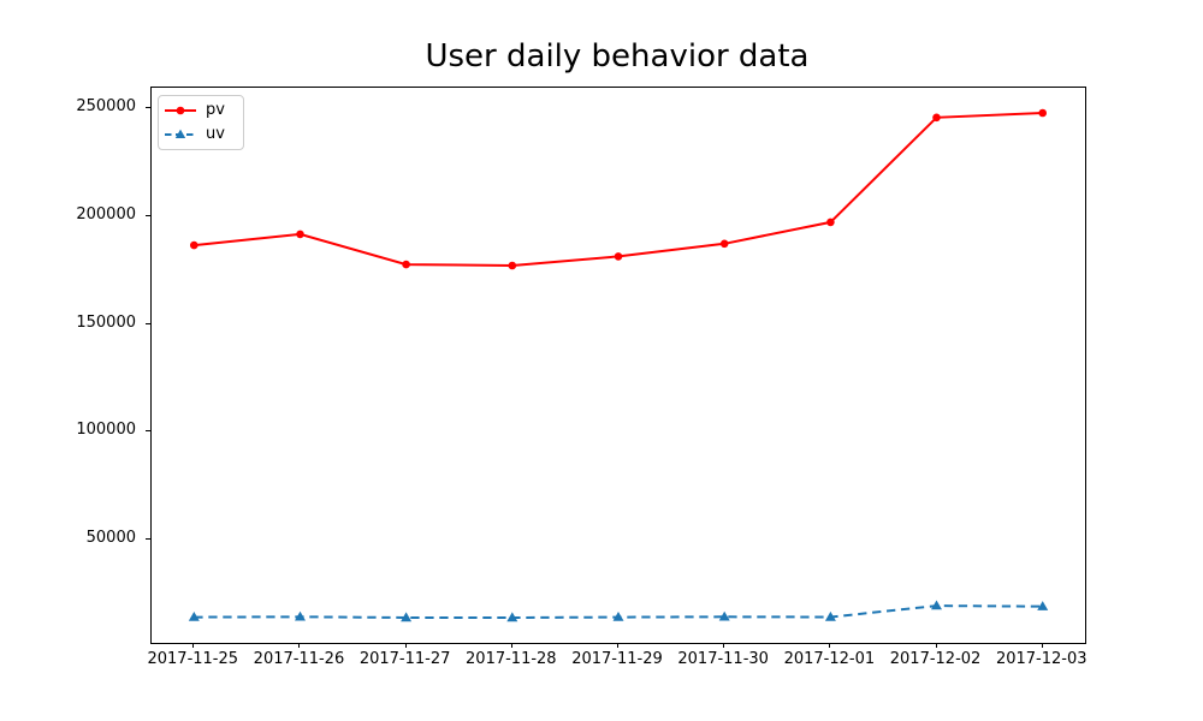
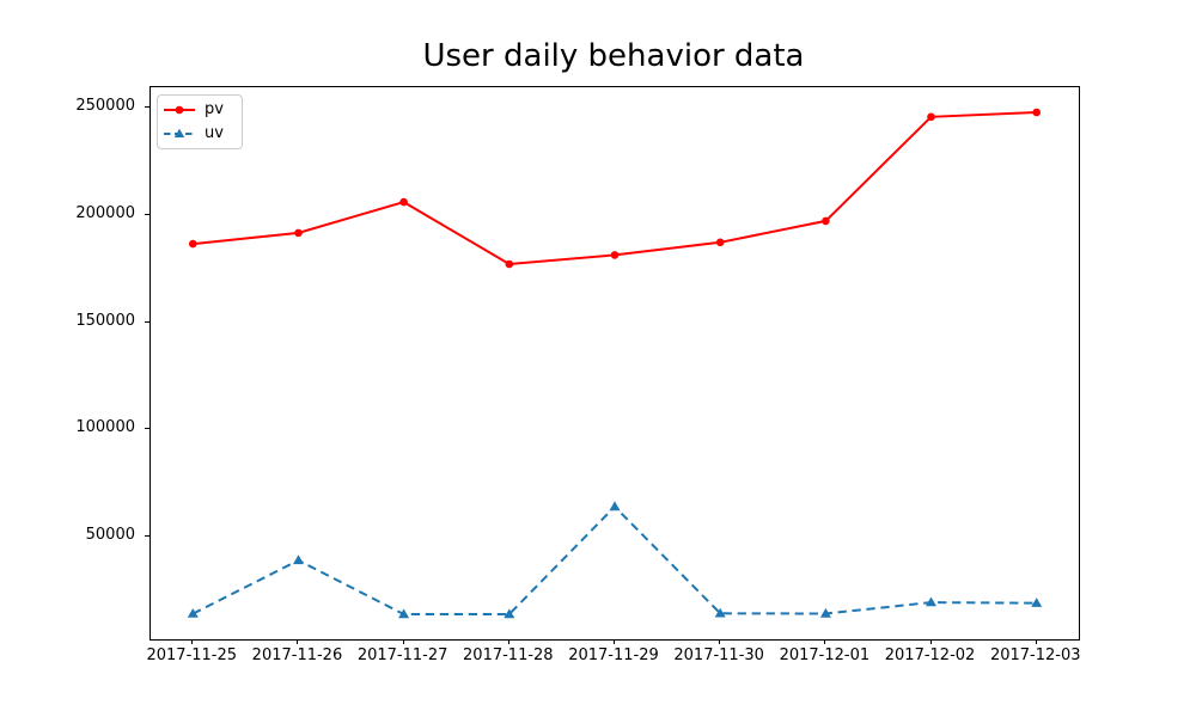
uv/2017-11-26: 14000 -> 39000
pv/2017-11-27: 178000 -> 206000
uv/2017-11-29: 14000 -> 64000
